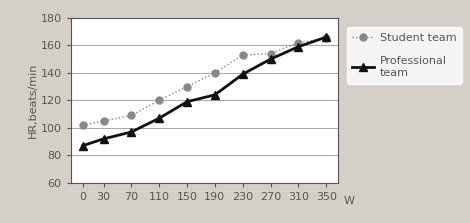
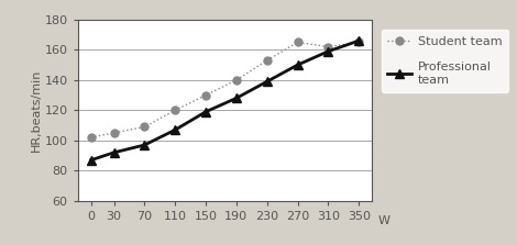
Professional team/190: 124 -> 128
Student team/270: 154 -> 165
